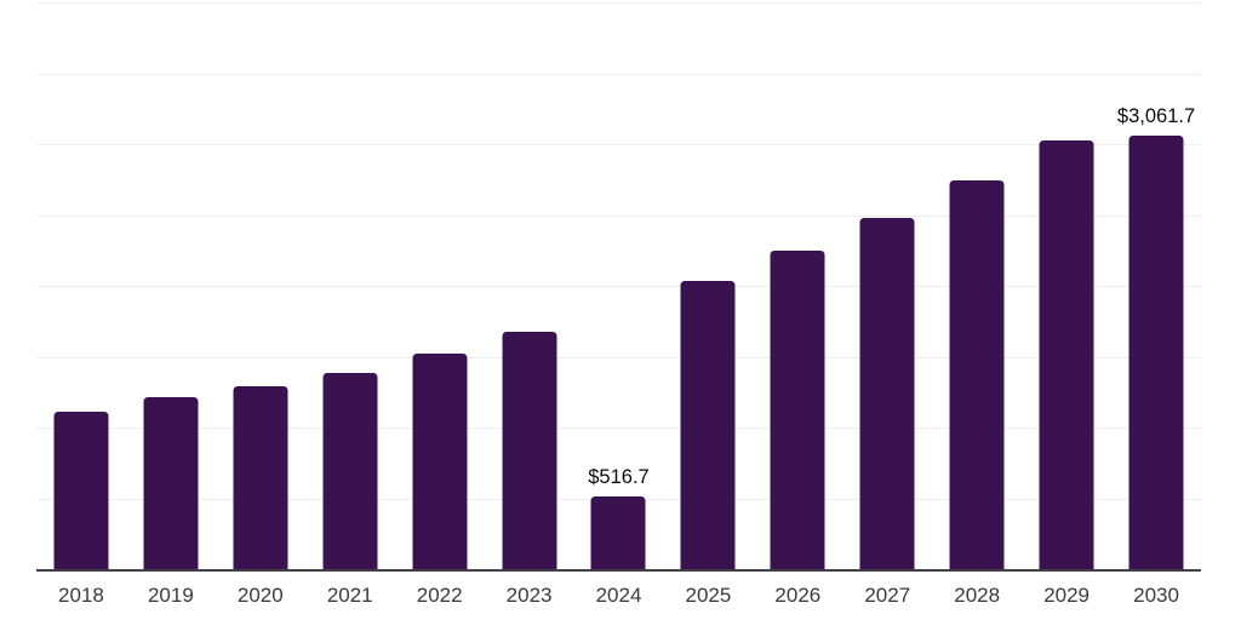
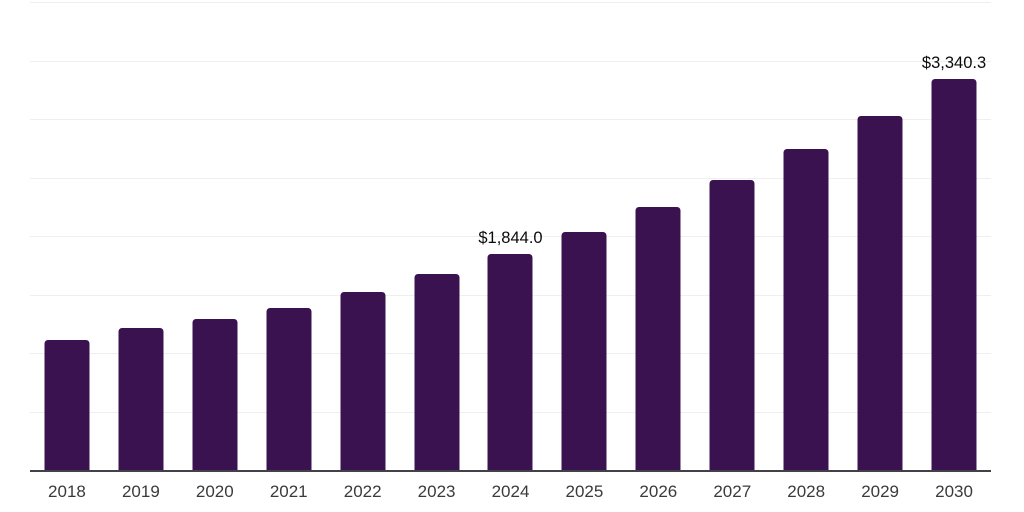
2024: $516.7 -> $1,844.0
2030: $3,061.7 -> $3,340.3
